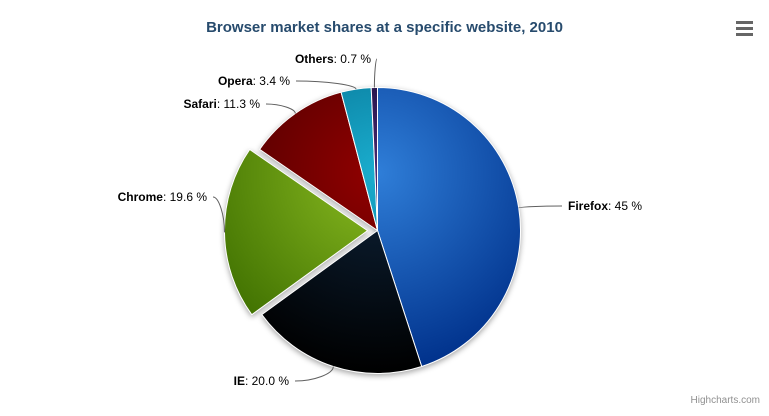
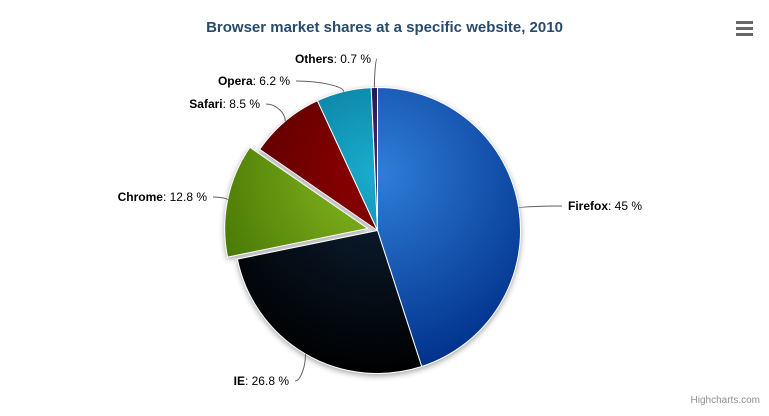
IE: 20.0 -> 26.8
Chrome: 19.6 -> 12.8
Safari: 11.3 -> 8.5
Opera: 3.4 -> 6.2
